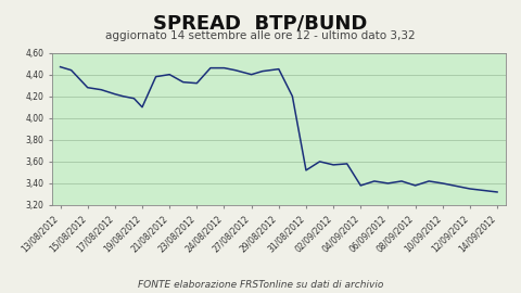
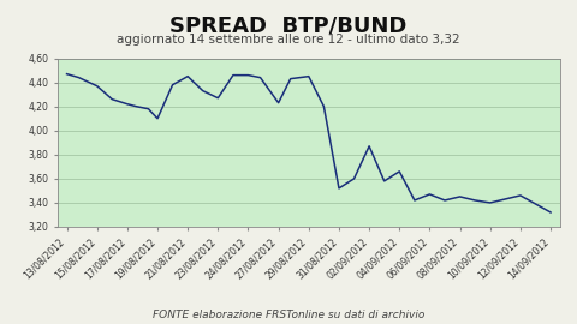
15/08/2012: 4,28 -> 4,37
21/08/2012: 4,40 -> 4,45
23/08/2012: 4,32 -> 4,27
27/08/2012: 4,40 -> 4,23
02/09/2012: 3,57 -> 3,87
04/09/2012: 3,38 -> 3,66
06/09/2012: 3,40 -> 3,47
08/09/2012: 3,38 -> 3,45
12/09/2012: 3,35 -> 3,46
